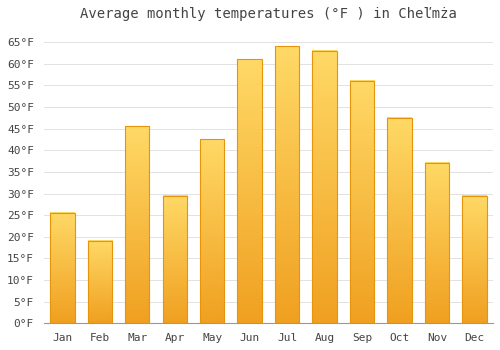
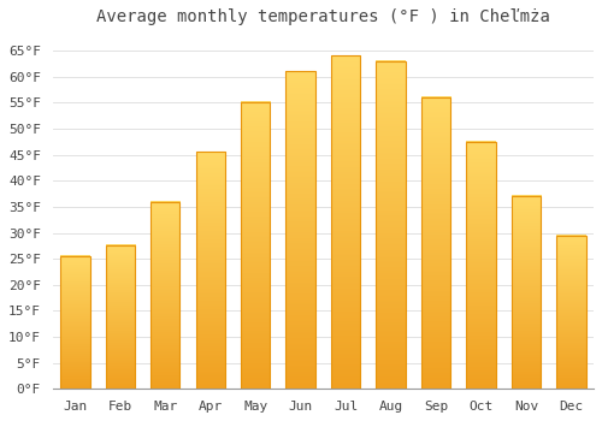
Feb: 19.0°F -> 27.5°F
Mar: 45.5°F -> 36.0°F
Apr: 29.5°F -> 45.5°F
May: 42.5°F -> 55.0°F
